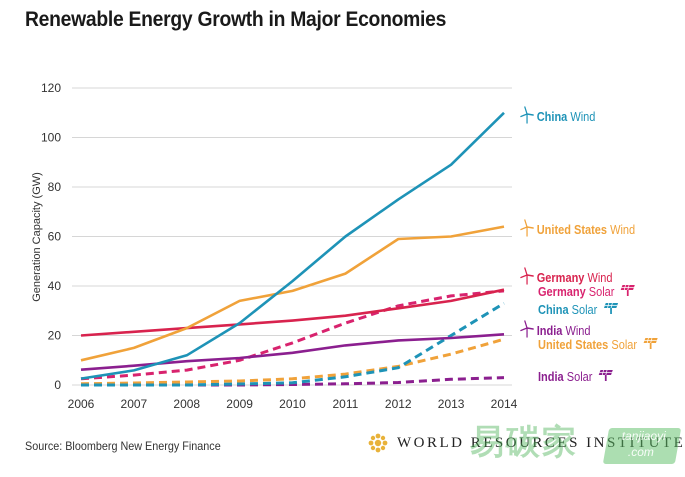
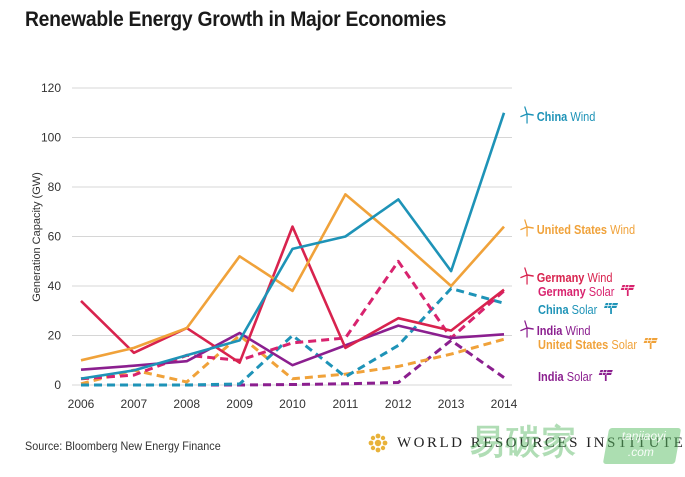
Germany Wind/2006: 20 -> 34
Germany Wind/2007: 22 -> 13
United States Solar/2007: 1 -> 6
Germany Solar/2008: 6 -> 12
China Wind/2009: 25 -> 18
United States Wind/2009: 34 -> 52
Germany Wind/2009: 24 -> 9
India Wind/2009: 11 -> 21
United States Solar/2009: 2 -> 20
China Wind/2010: 42 -> 55
Germany Wind/2010: 26 -> 64
China Solar/2010: 1 -> 20
India Wind/2010: 13 -> 8
United States Wind/2011: 45 -> 77
Germany Wind/2011: 28 -> 15
Germany Solar/2011: 25 -> 19
Germany Wind/2012: 31 -> 27
Germany Solar/2012: 32 -> 50
China Solar/2012: 7 -> 16
India Wind/2012: 18 -> 24
China Wind/2013: 89 -> 46
United States Wind/2013: 60 -> 40
Germany Wind/2013: 34 -> 22
Germany Solar/2013: 36 -> 19
China Solar/2013: 20 -> 39
India Solar/2013: 2 -> 18
